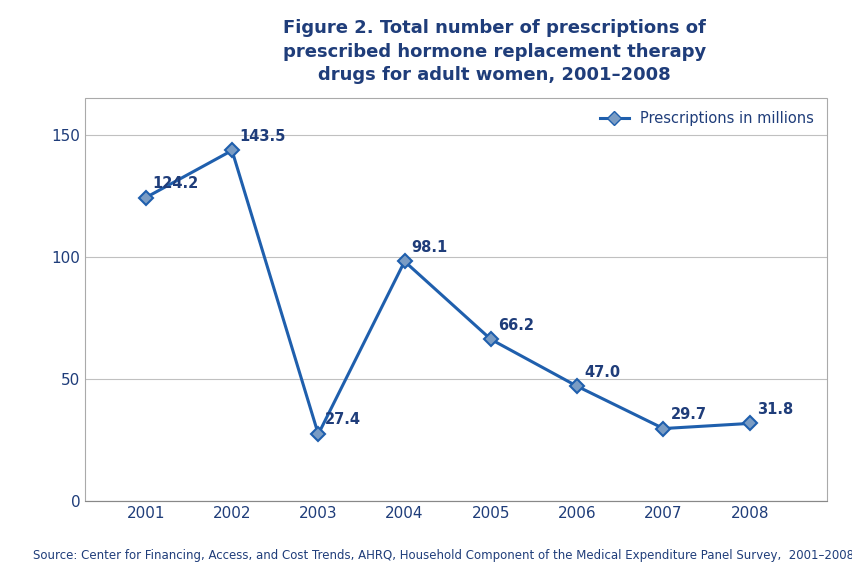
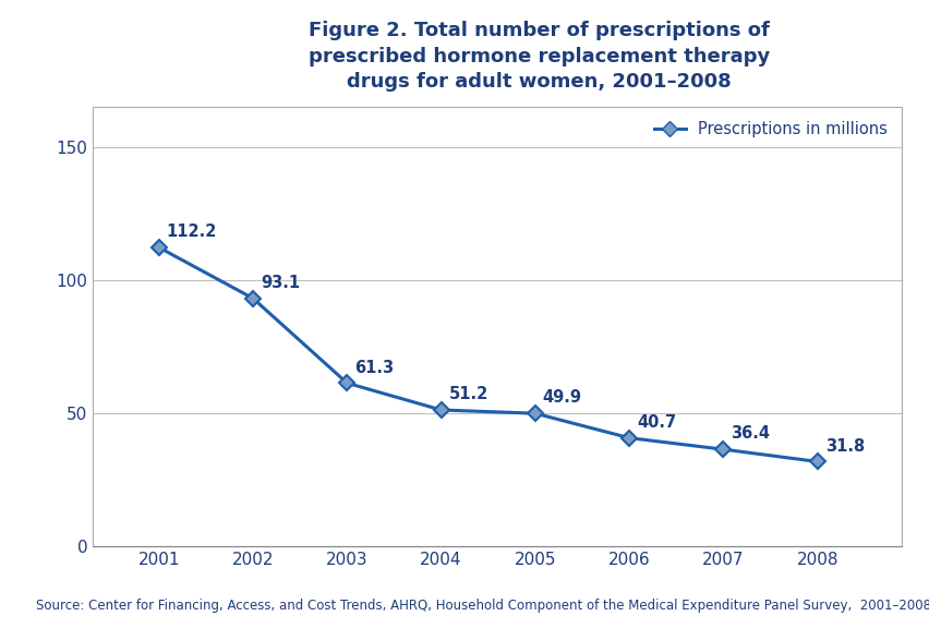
2001: 124.2 -> 112.2
2002: 143.5 -> 93.1
2003: 27.4 -> 61.3
2004: 98.1 -> 51.2
2005: 66.2 -> 49.9
2006: 47.0 -> 40.7
2007: 29.7 -> 36.4
